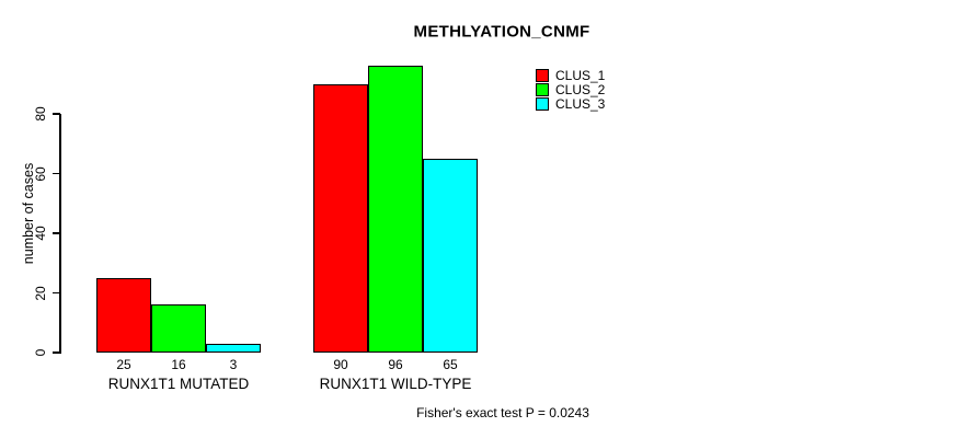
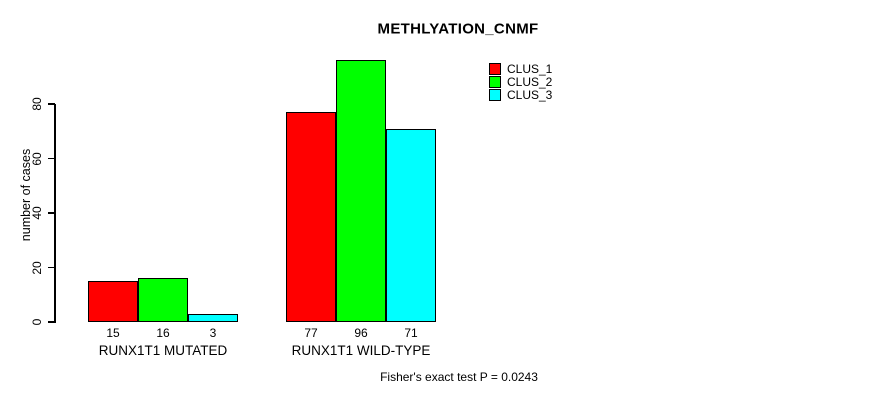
CLUS_1/RUNX1T1 MUTATED: 25 -> 15
CLUS_1/RUNX1T1 WILD-TYPE: 90 -> 77
CLUS_3/RUNX1T1 WILD-TYPE: 65 -> 71
